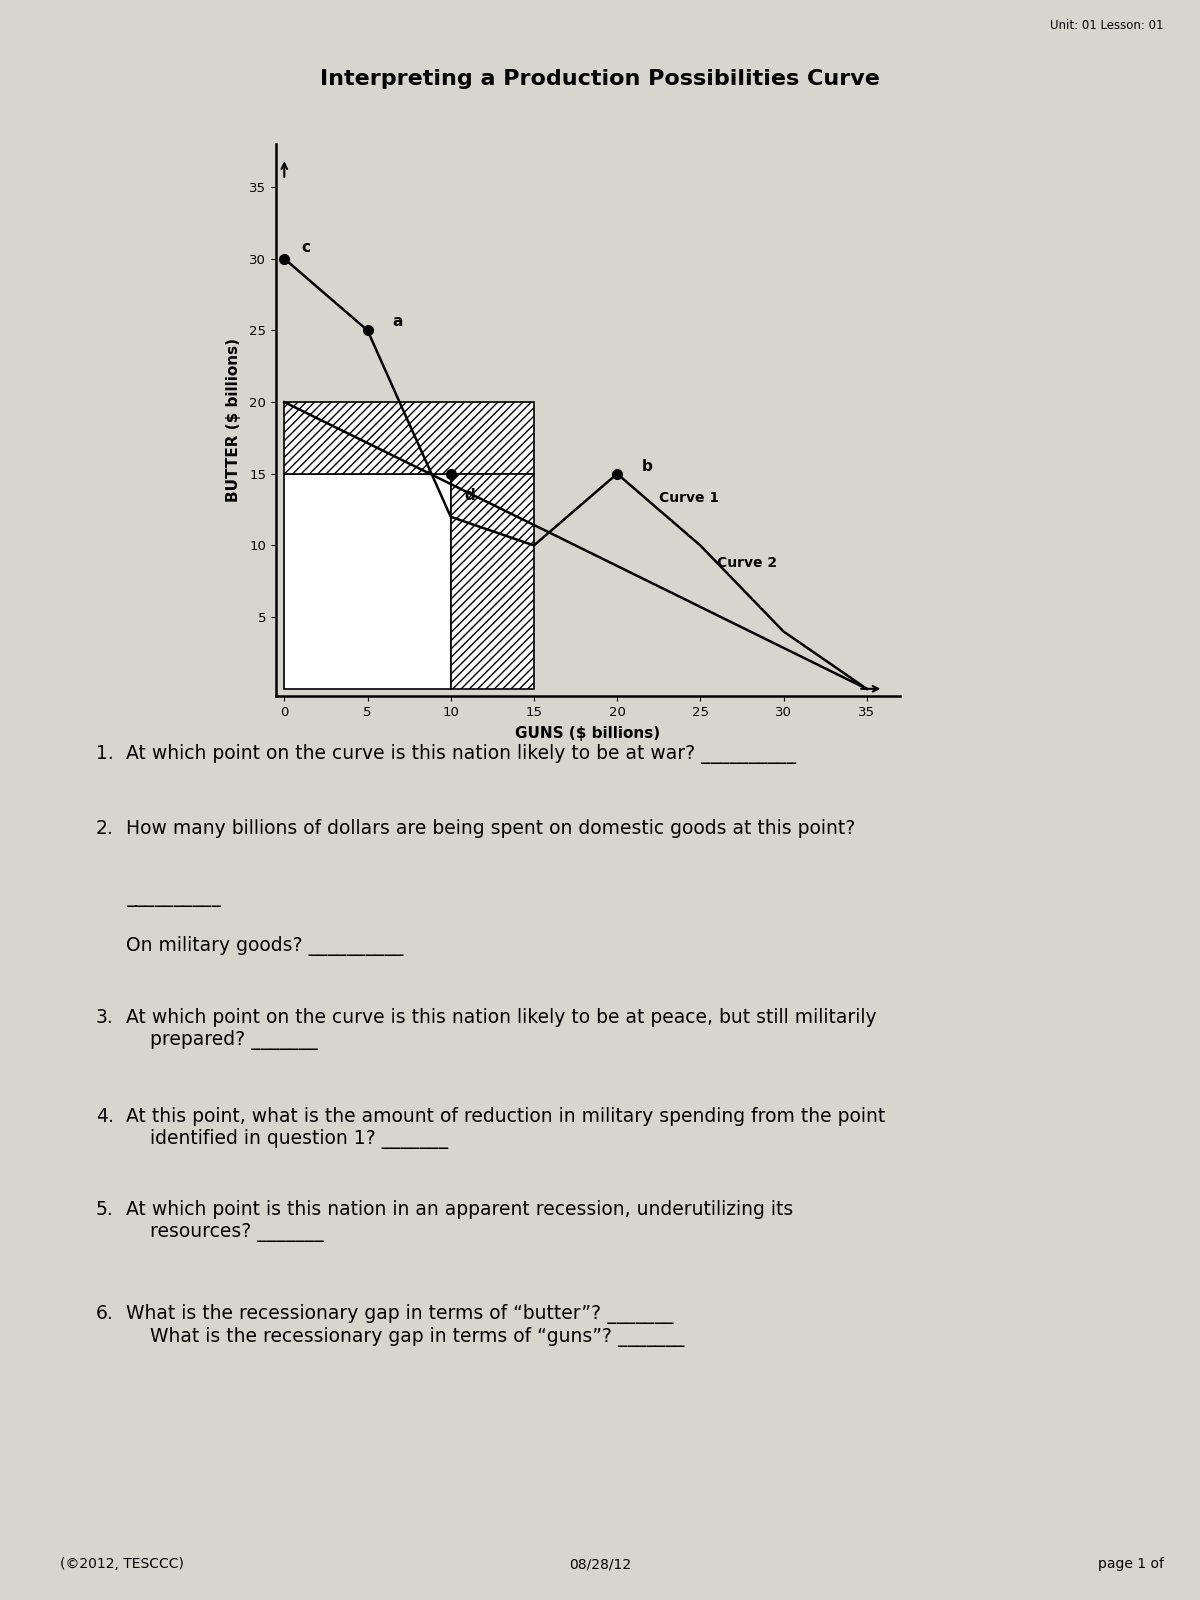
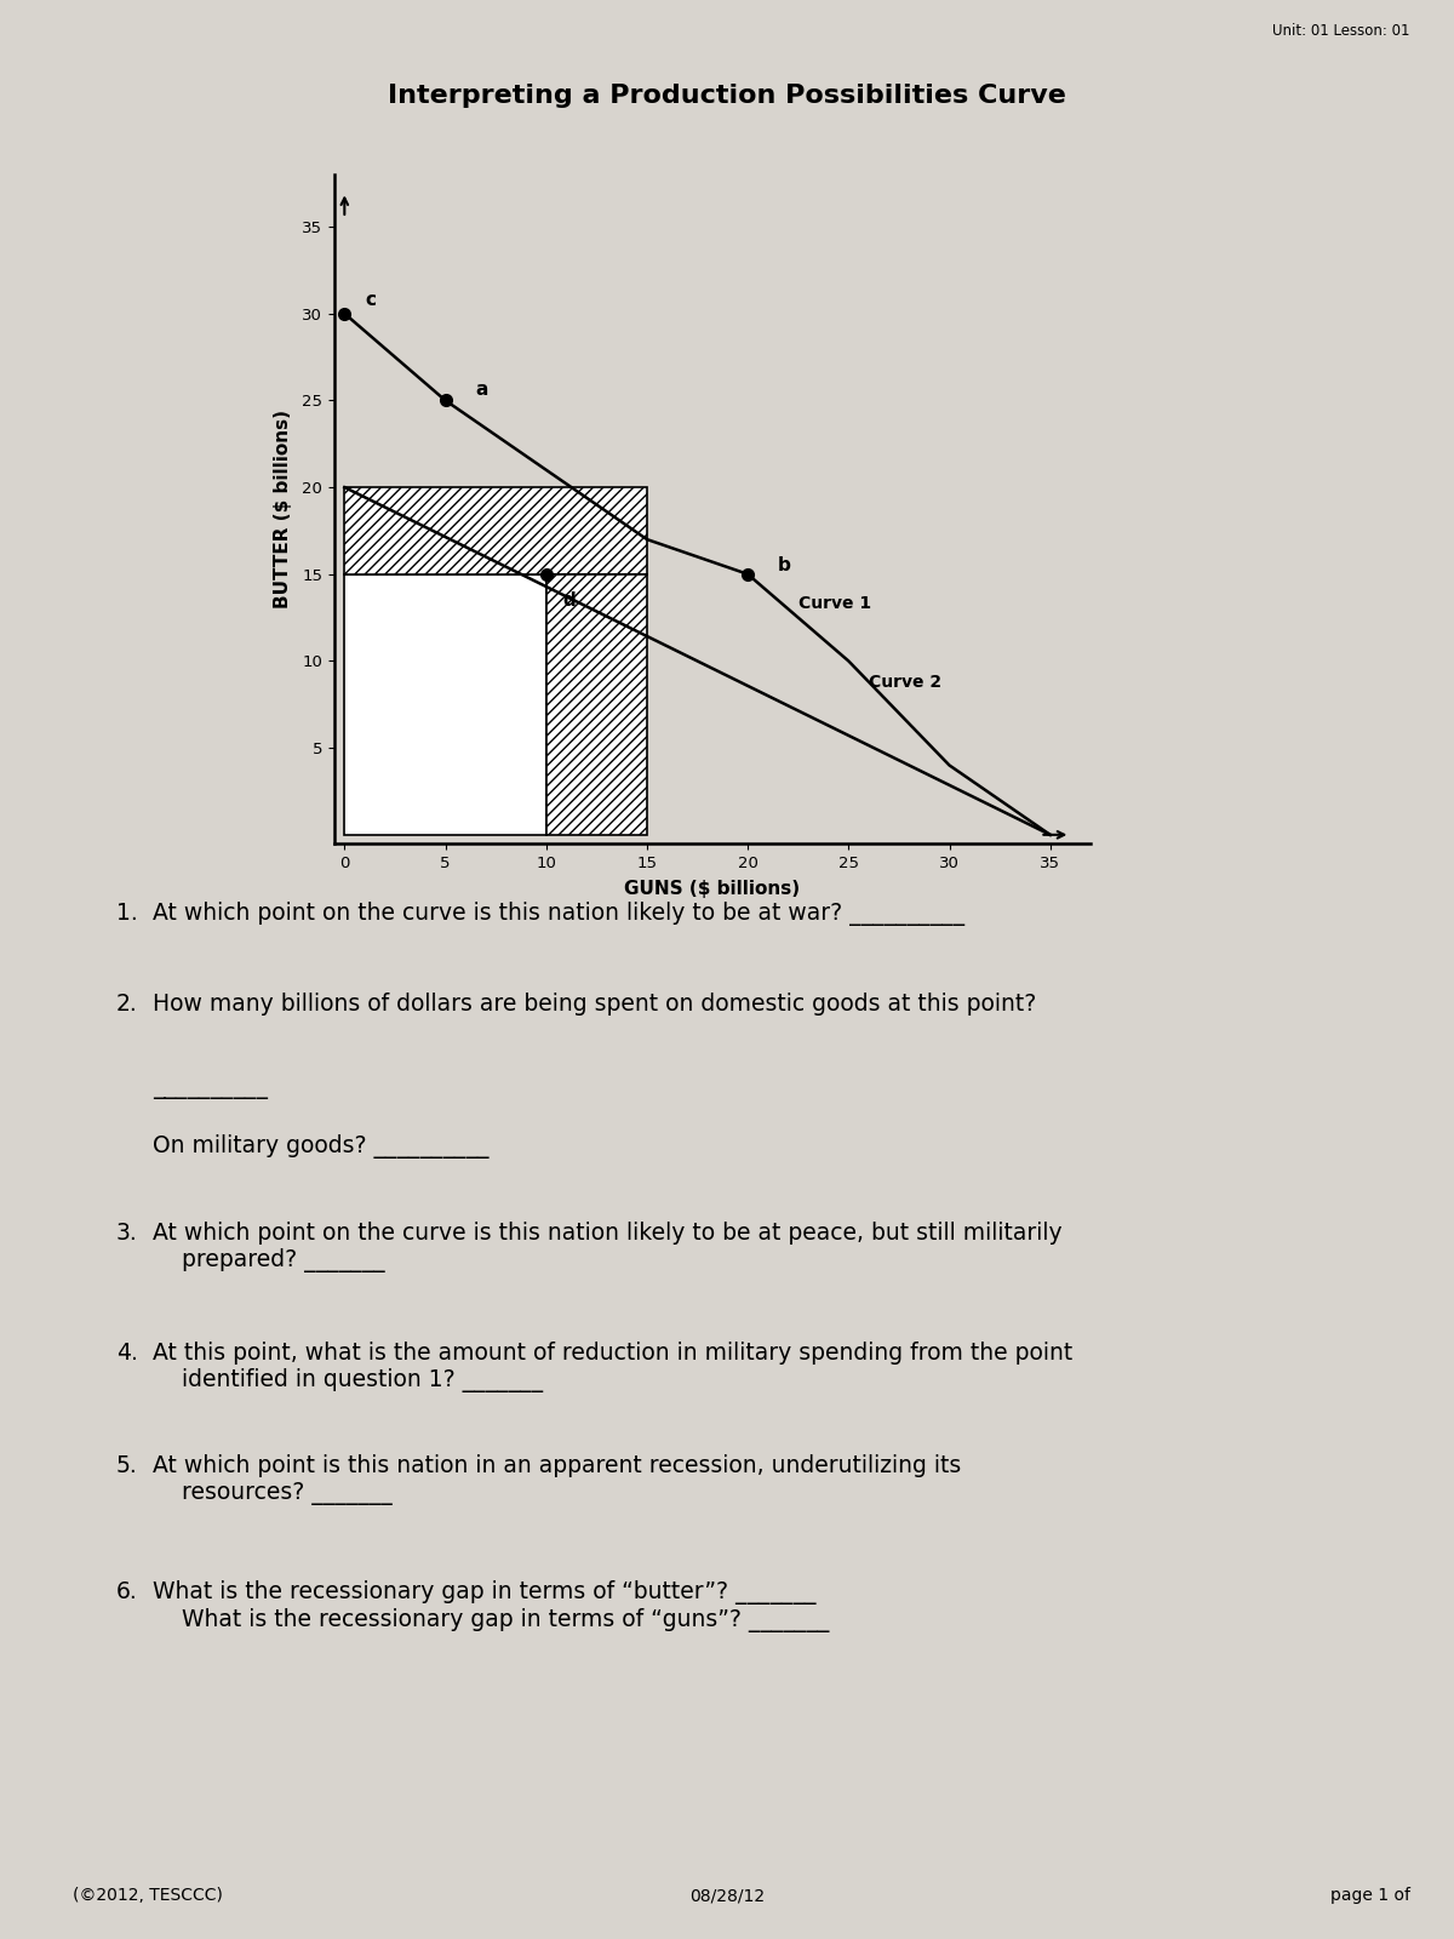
10: 12 -> 21
15: 10 -> 17
